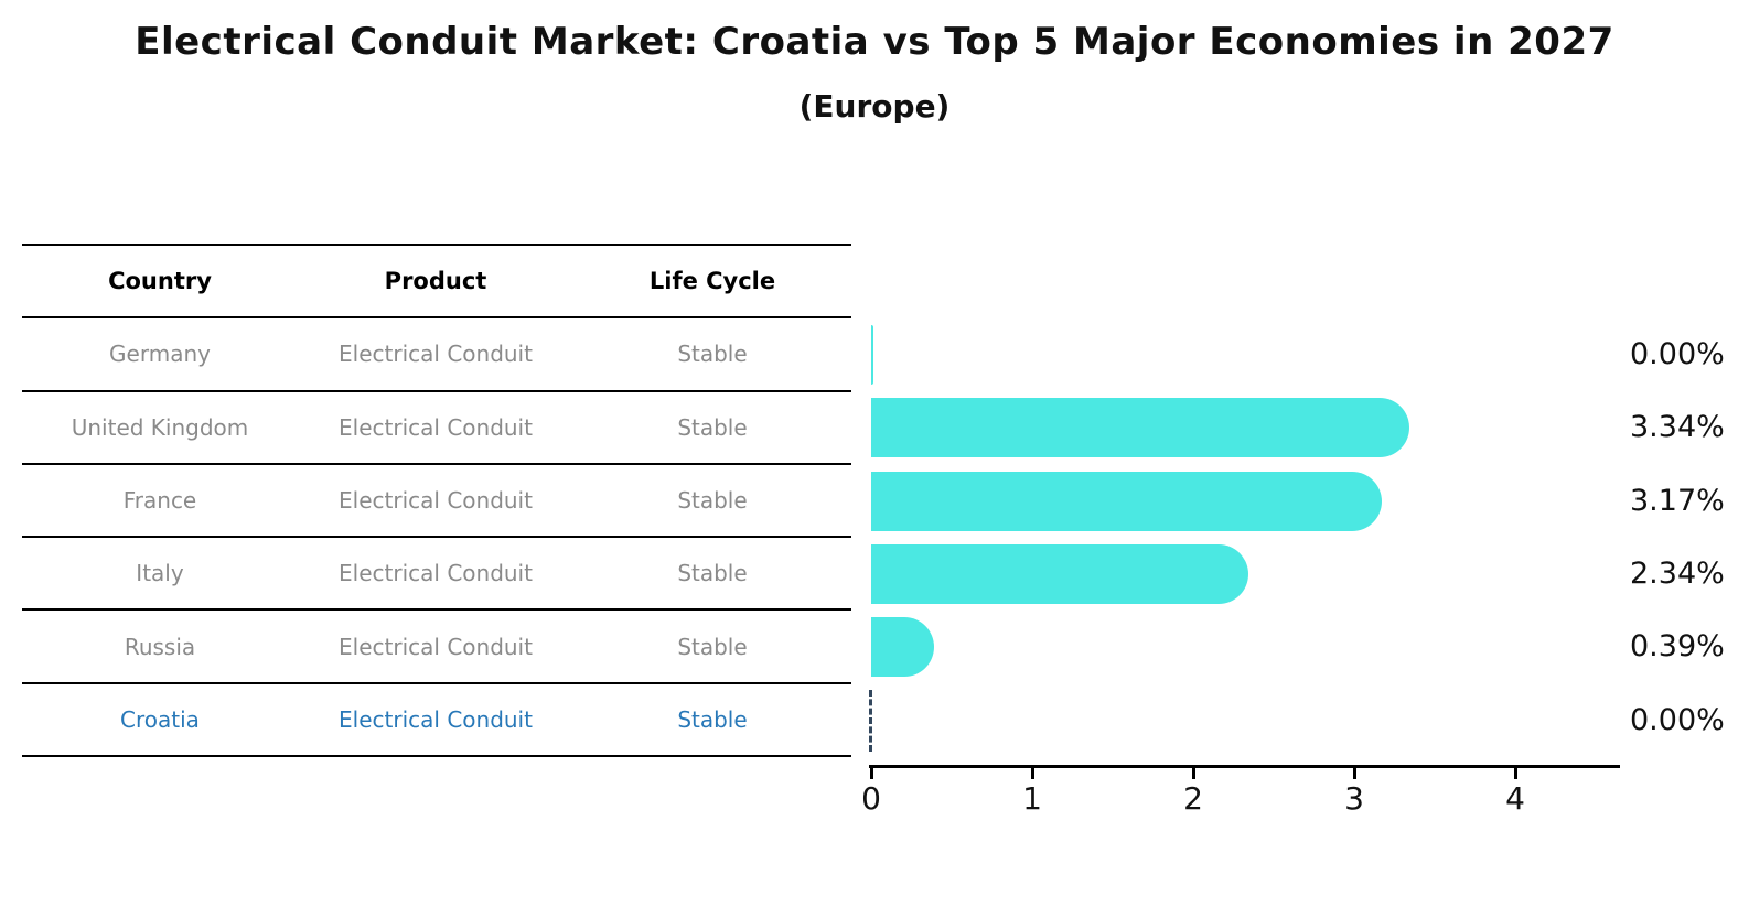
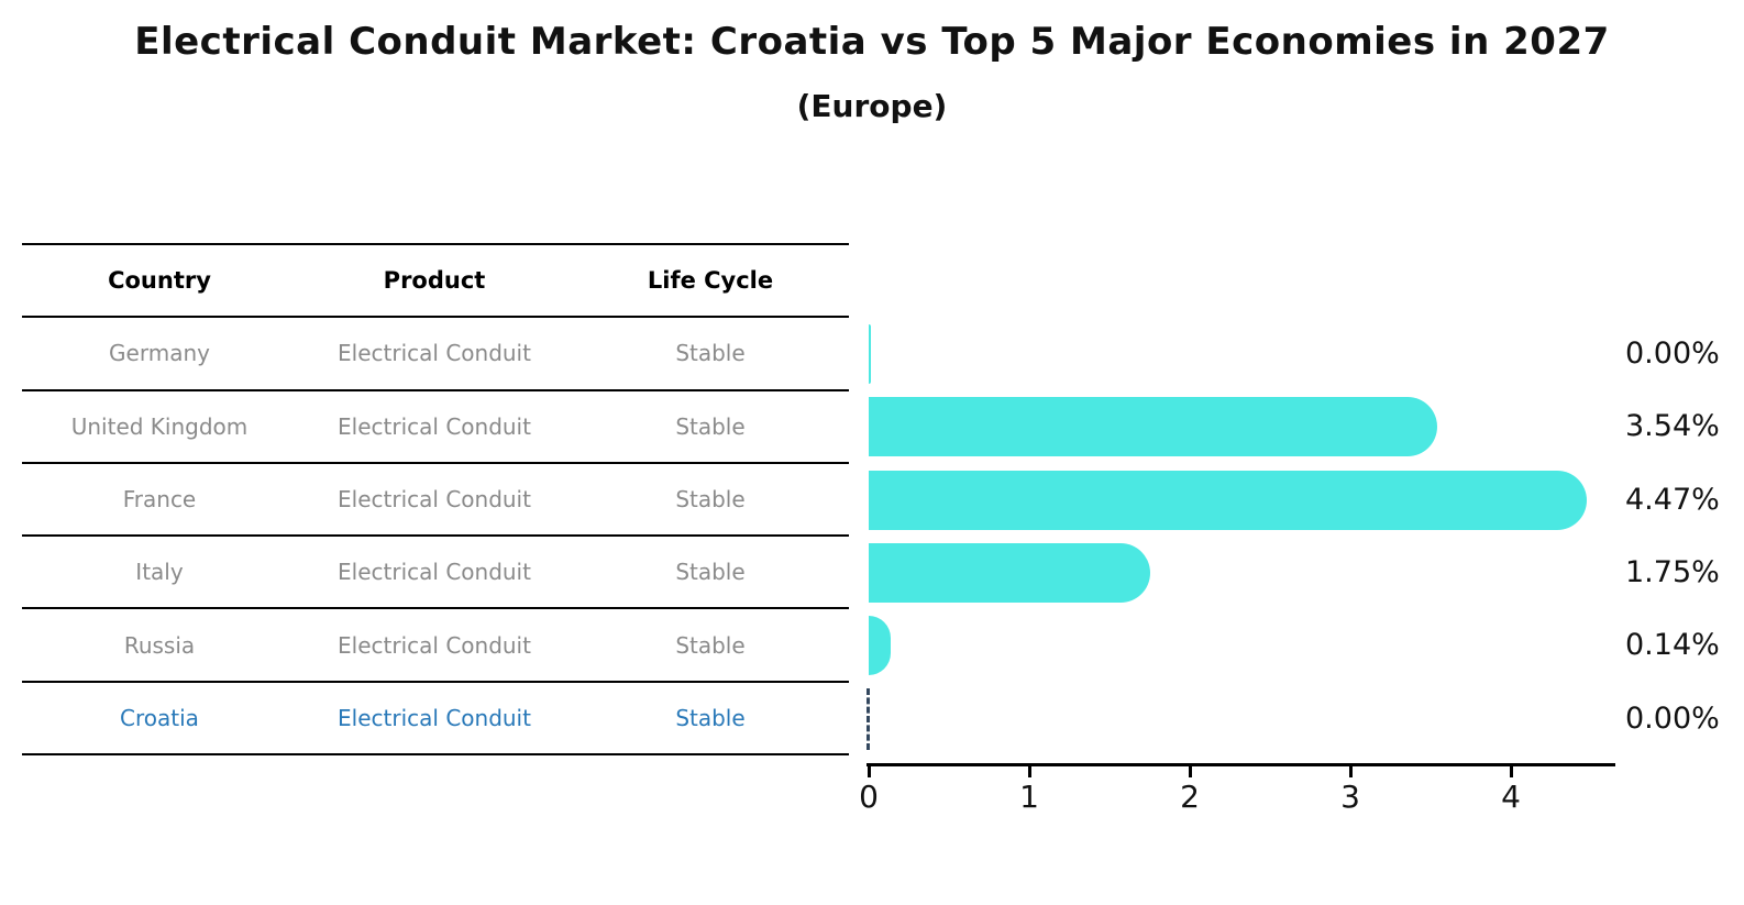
United Kingdom: 3.34% -> 3.54%
France: 3.17% -> 4.47%
Italy: 2.34% -> 1.75%
Russia: 0.39% -> 0.14%
